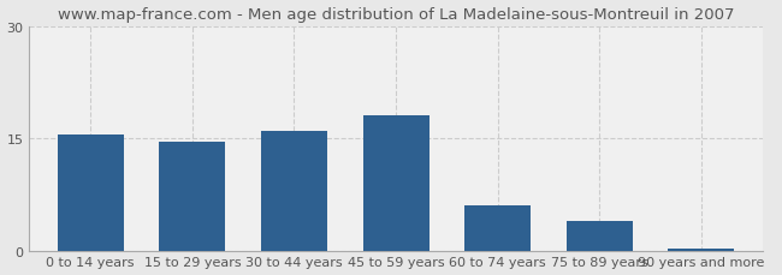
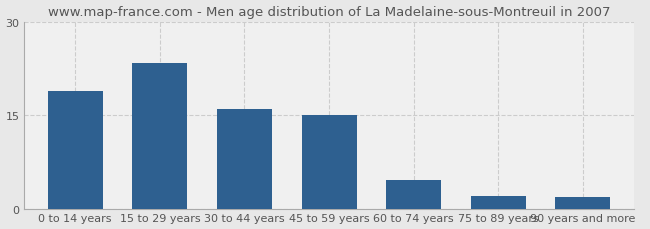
0 to 14 years: 15.5 -> 18.8
15 to 29 years: 14.5 -> 23.4
45 to 59 years: 18.0 -> 15.0
60 to 74 years: 6.0 -> 4.6
75 to 89 years: 4.0 -> 2.0
90 years and more: 0.2 -> 1.8
